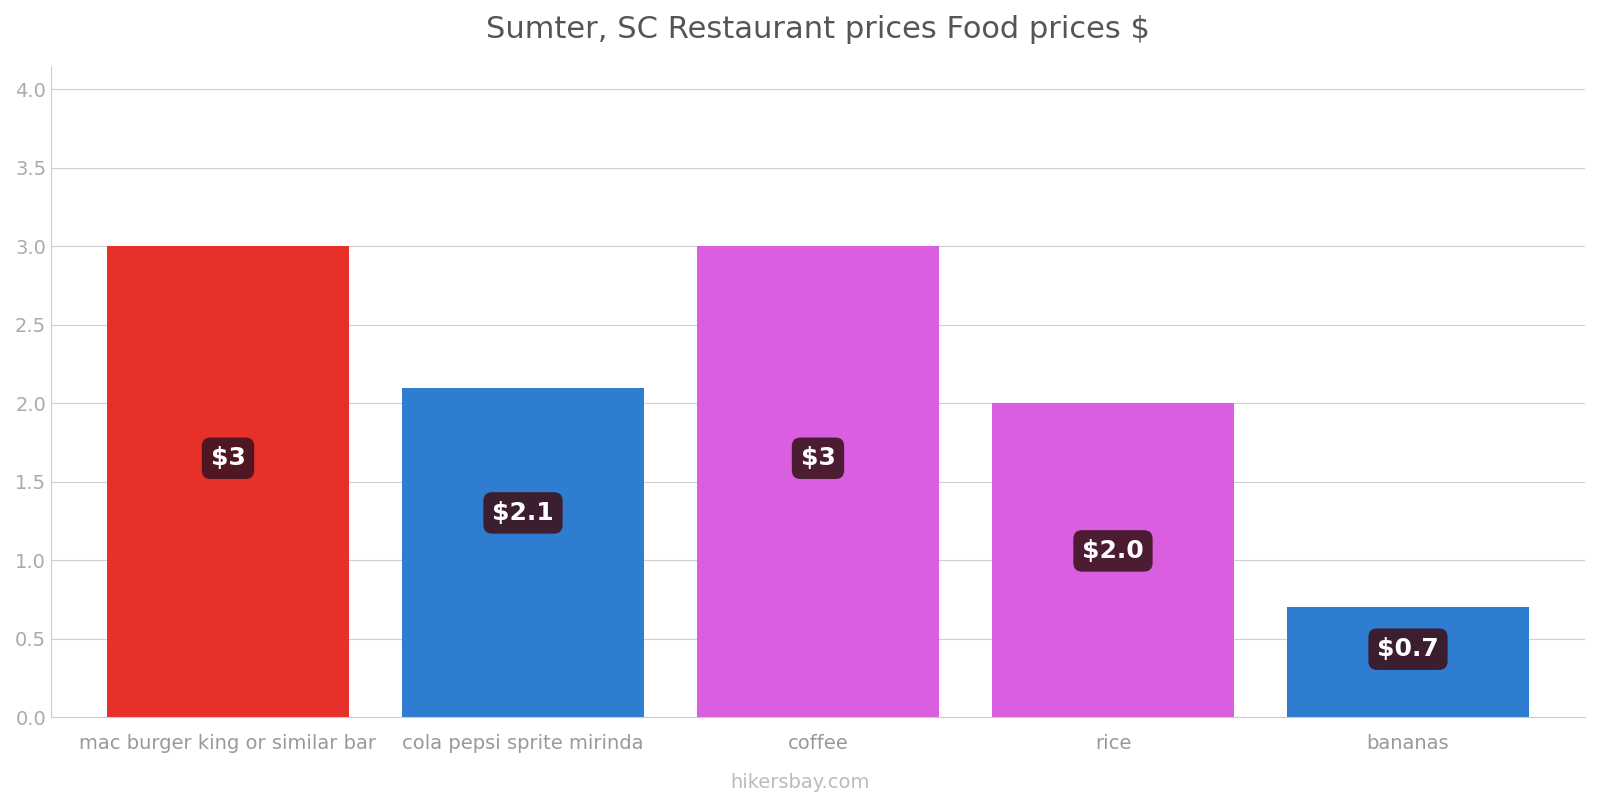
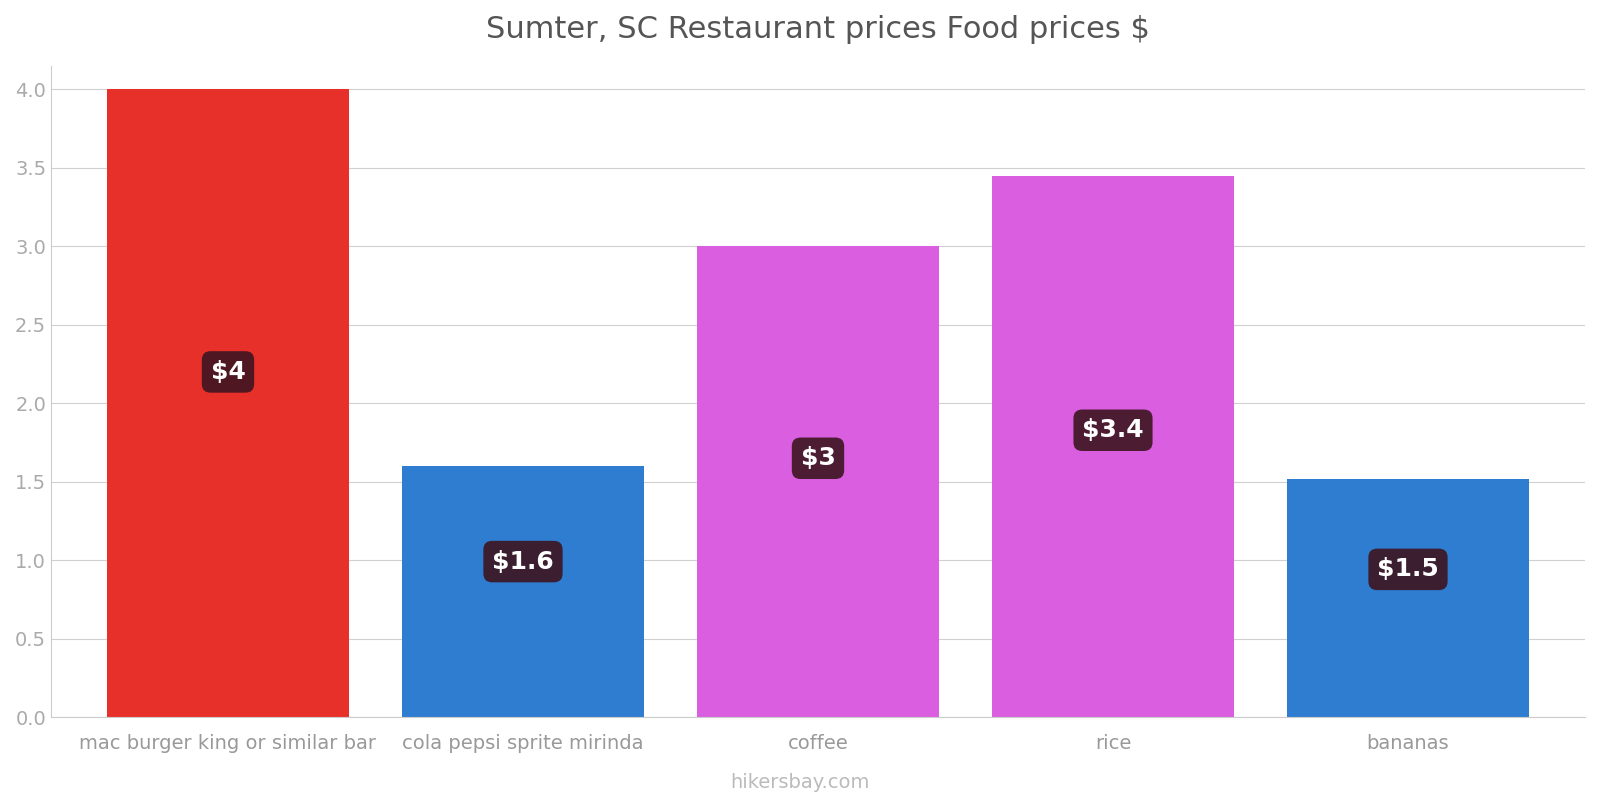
mac burger king or similar bar: $3 -> $4
cola pepsi sprite mirinda: $2.1 -> $1.6
rice: $2.0 -> $3.4
bananas: $0.7 -> $1.5
